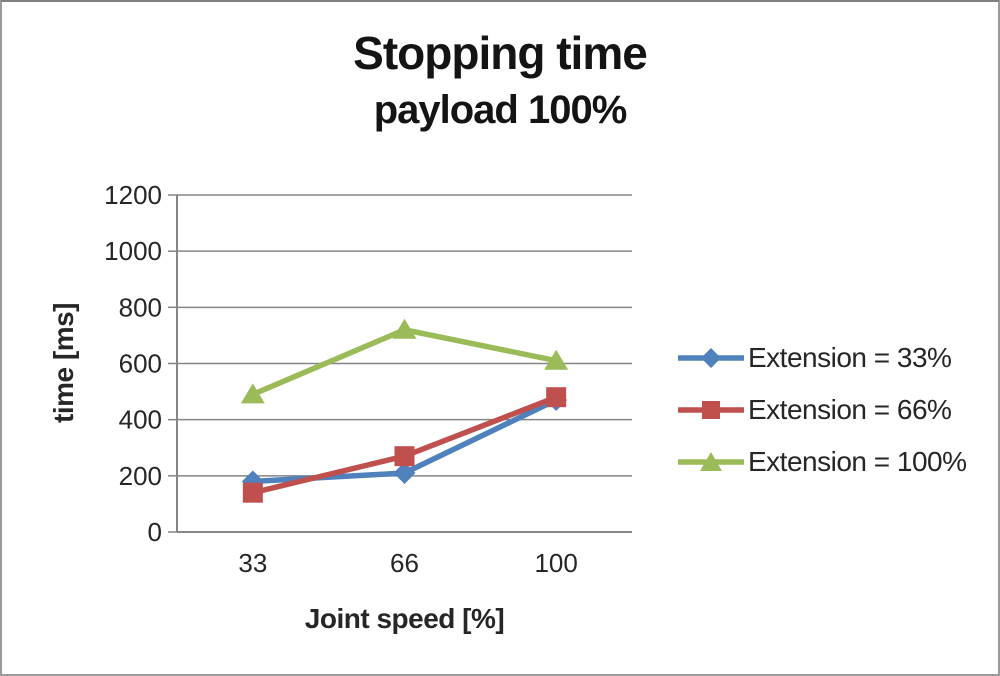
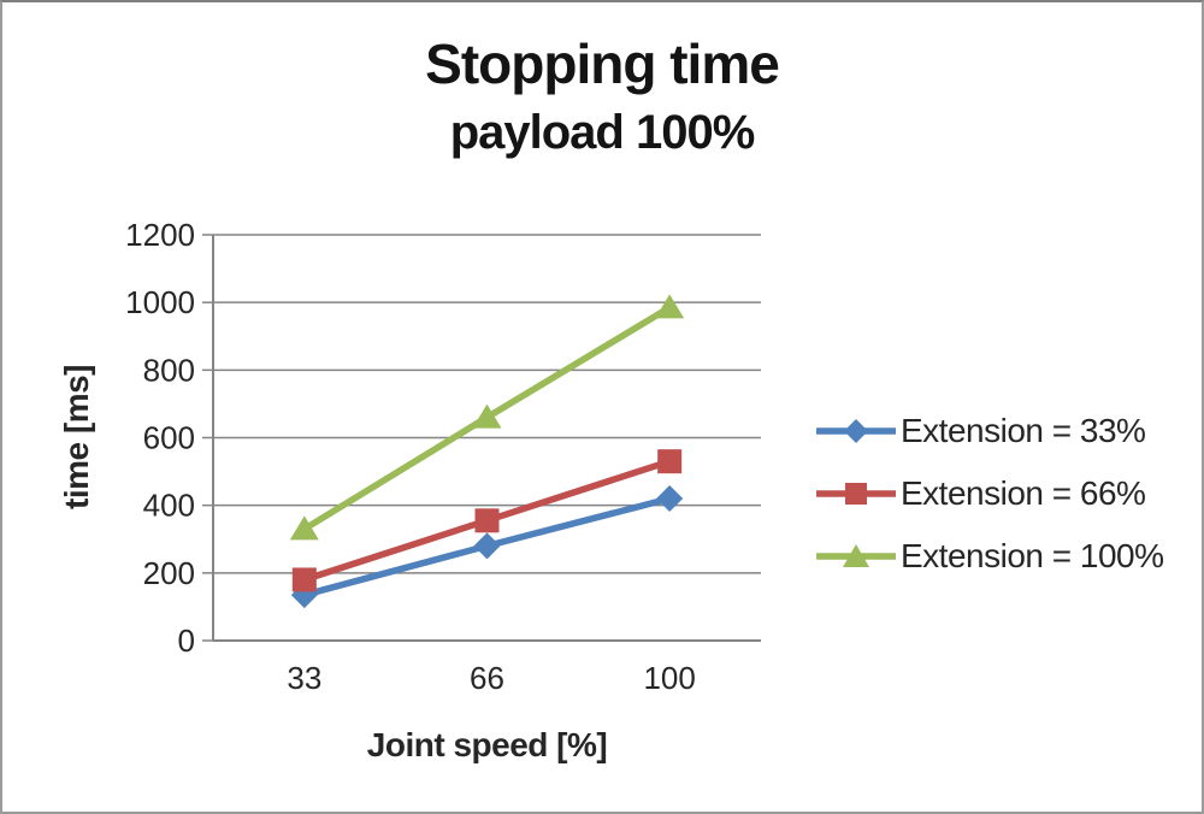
Extension = 33%/33: 180 -> 140
Extension = 66%/33: 140 -> 180
Extension = 100%/33: 490 -> 330
Extension = 33%/66: 210 -> 280
Extension = 66%/66: 270 -> 360
Extension = 100%/66: 720 -> 660
Extension = 33%/100: 470 -> 420
Extension = 66%/100: 480 -> 530
Extension = 100%/100: 610 -> 980
